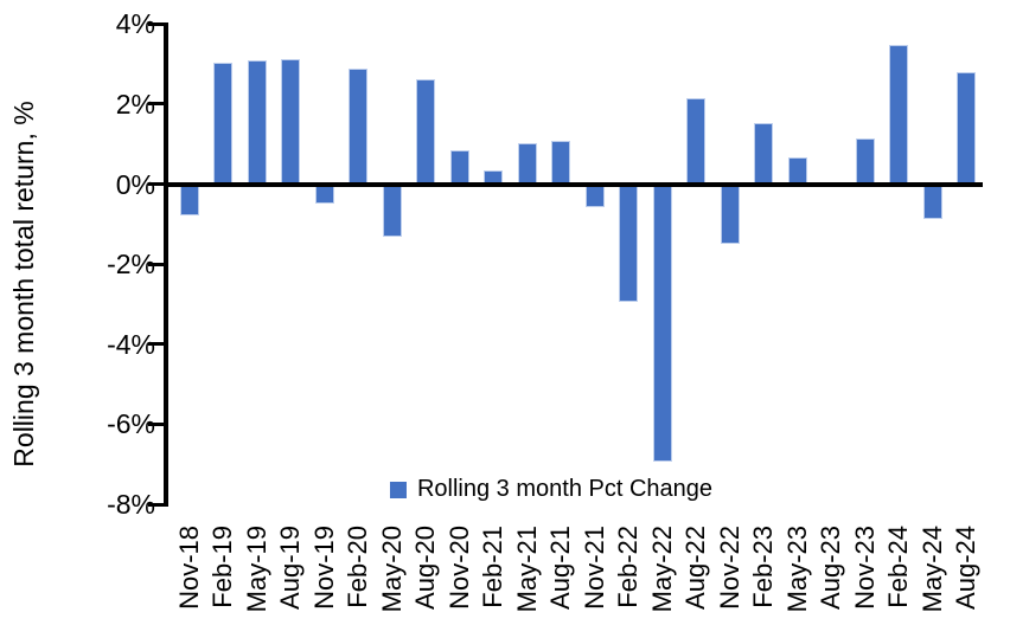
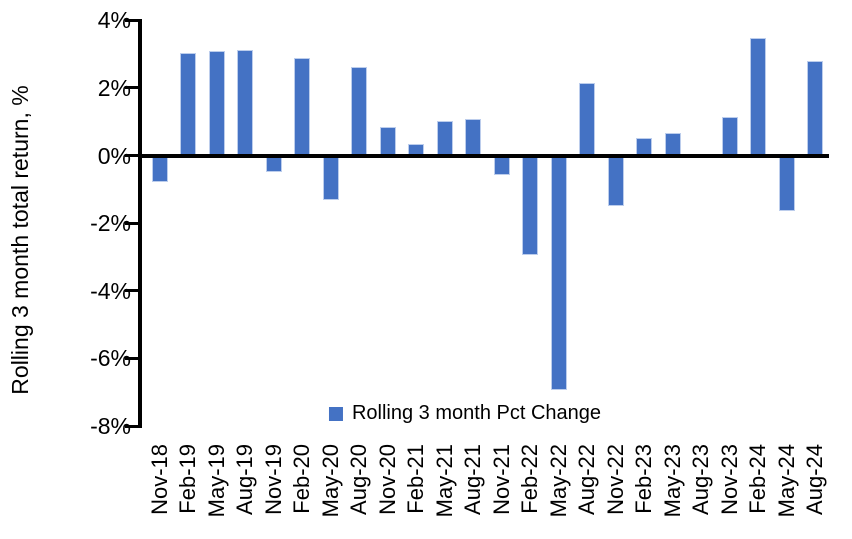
Feb-23: 1.5% -> 0.5%
May-24: -0.8% -> -1.6%
